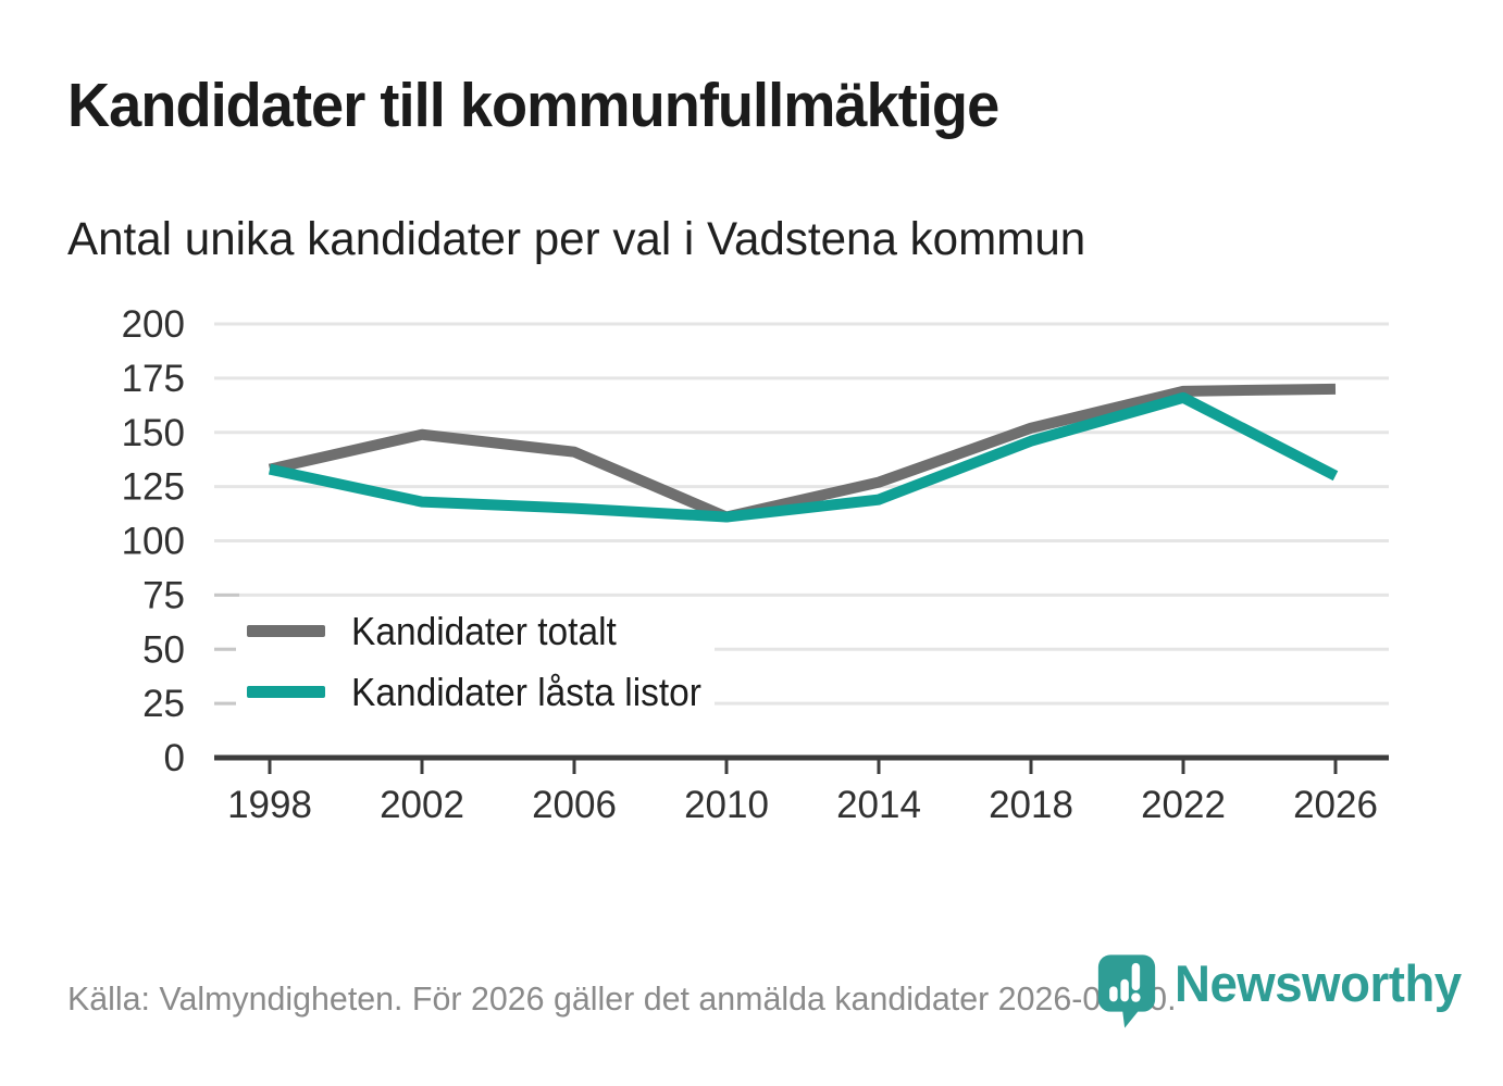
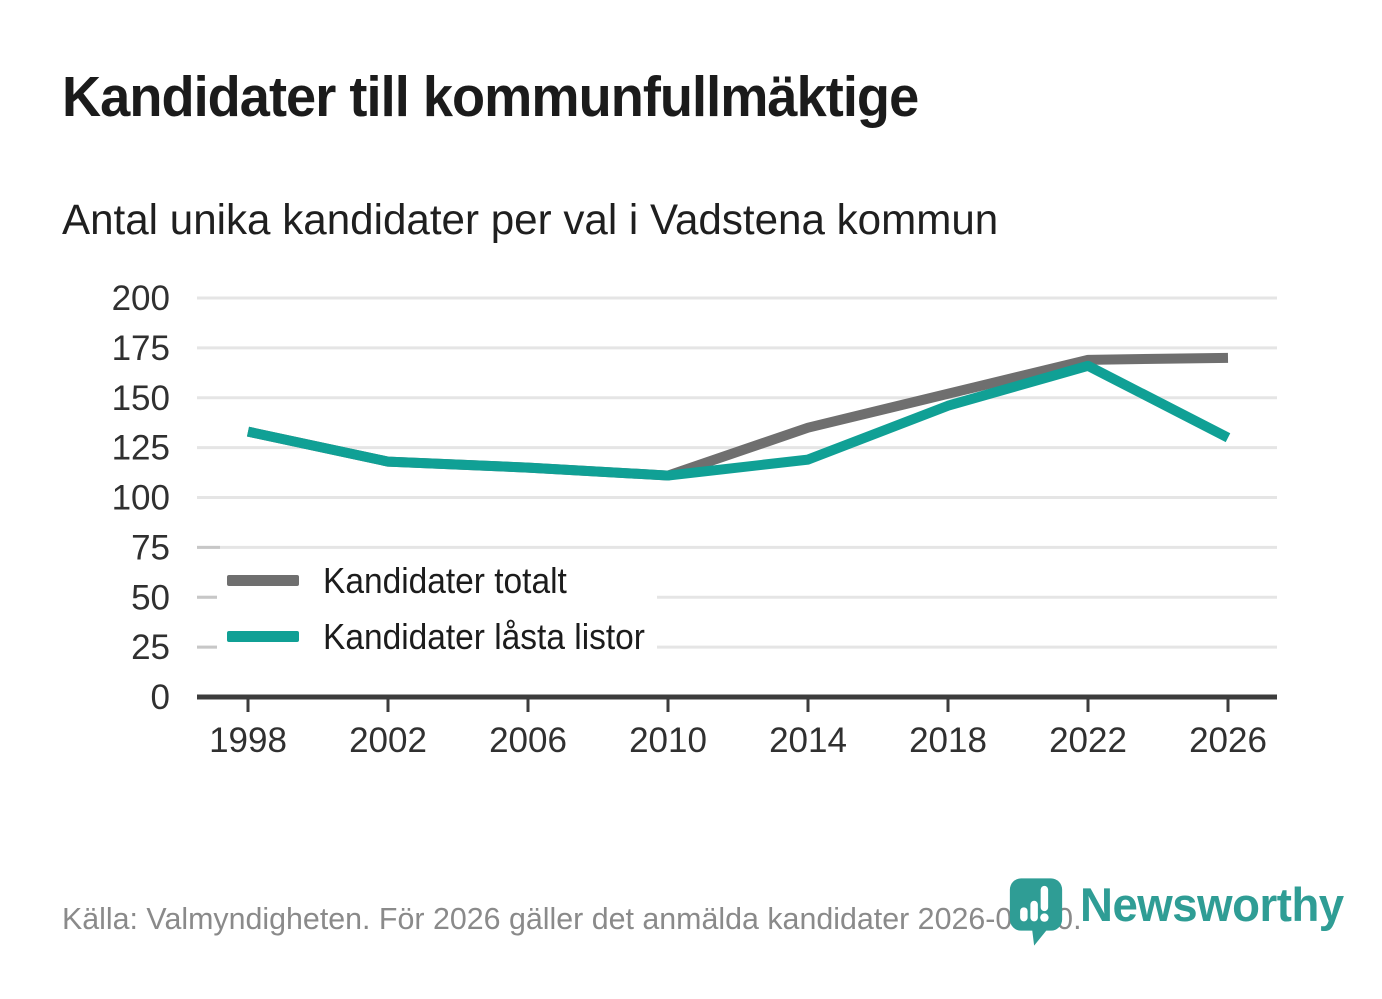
Kandidater totalt/2002: 149 -> 118
Kandidater totalt/2006: 141 -> 115
Kandidater totalt/2014: 127 -> 135
